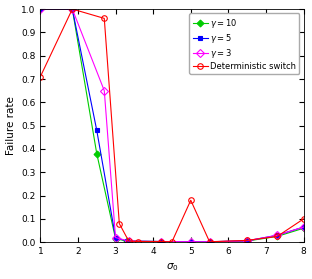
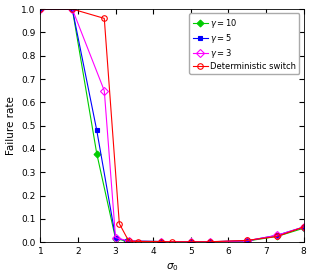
Deterministic switch/1: 0.710 -> 1.000
Deterministic switch/5: 0.180 -> 0.002
Deterministic switch/8: 0.100 -> 0.065
